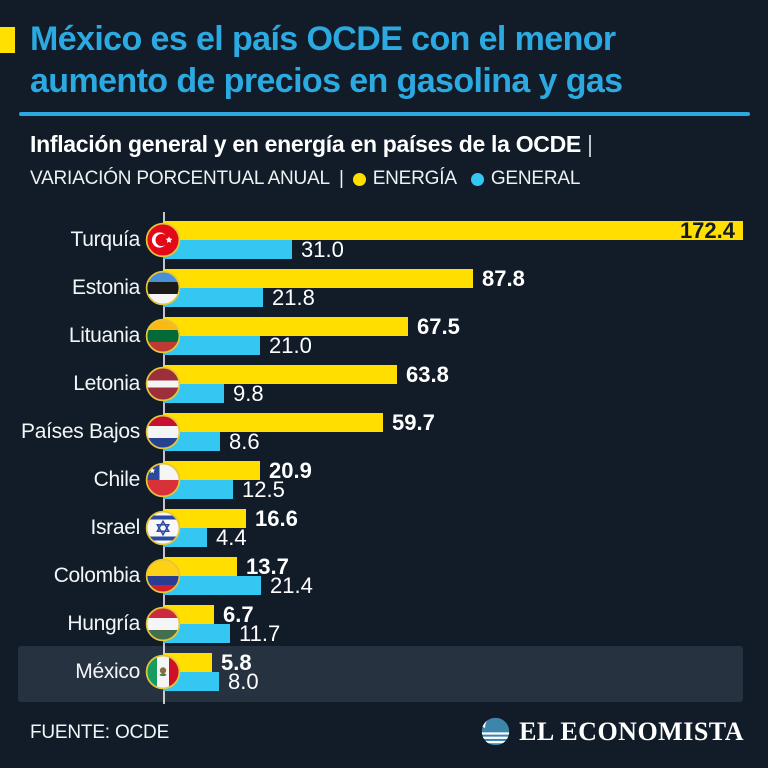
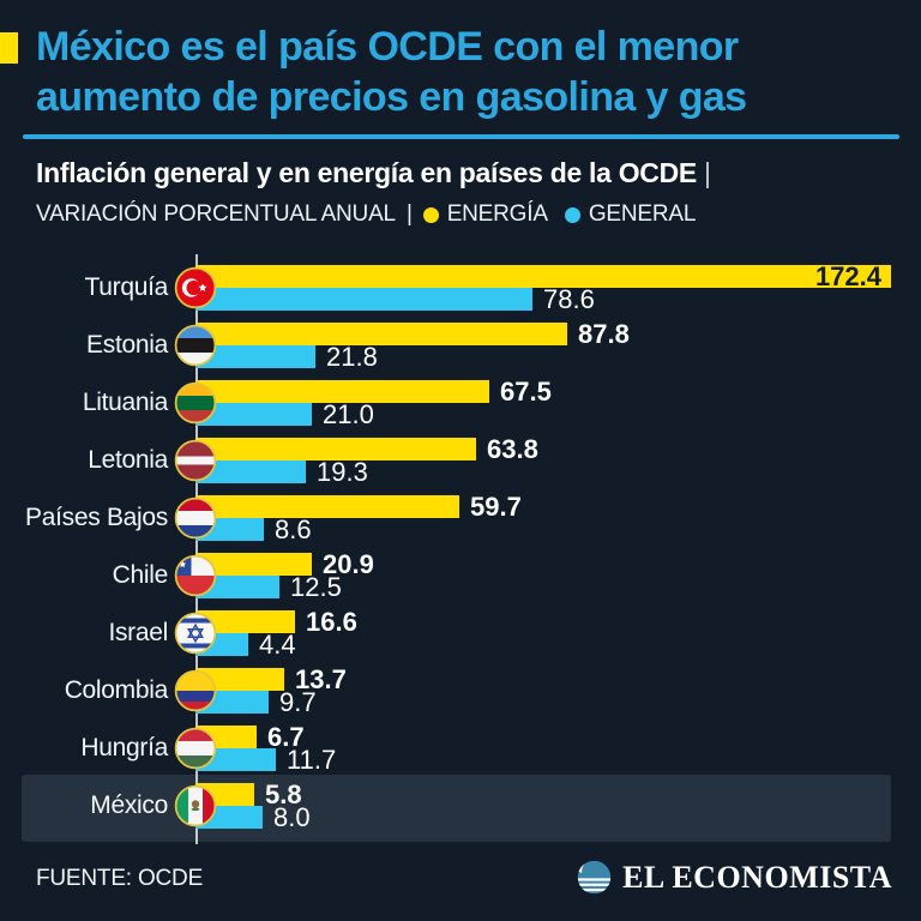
GENERAL/Turquía: 31.0 -> 78.6
GENERAL/Letonia: 9.8 -> 19.3
GENERAL/Colombia: 21.4 -> 9.7
